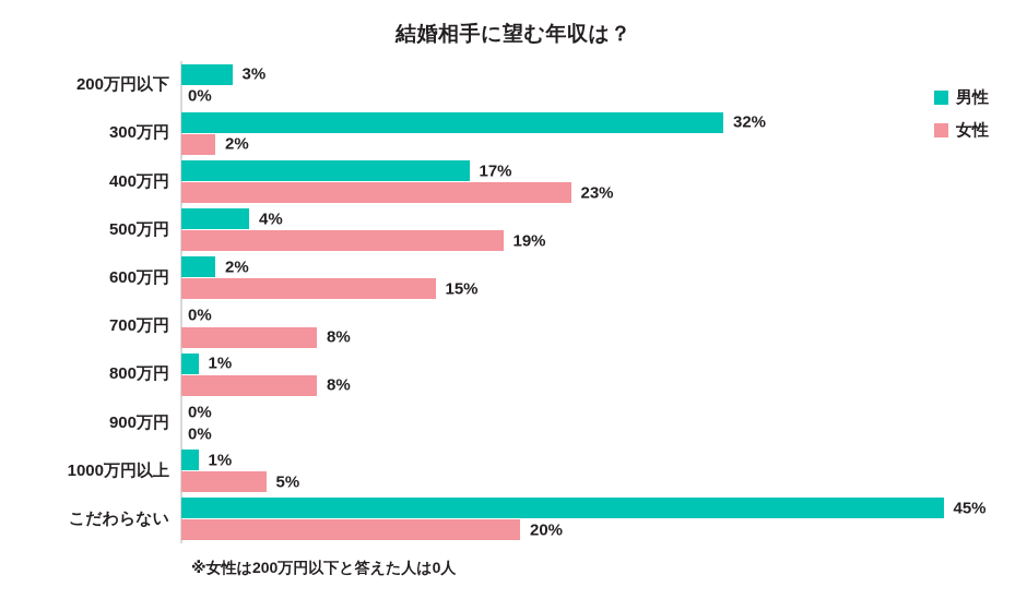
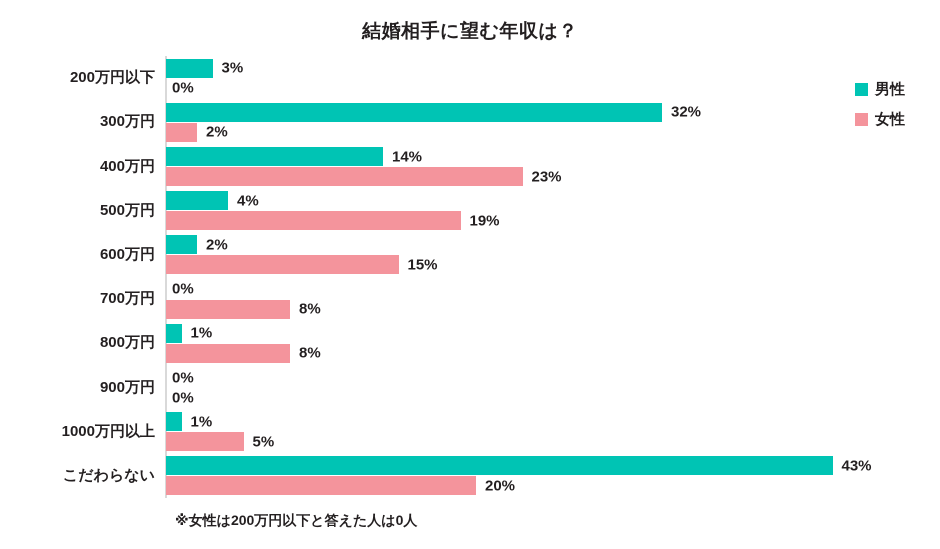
男性/400万円: 17% -> 14%
男性/こだわらない: 45% -> 43%
